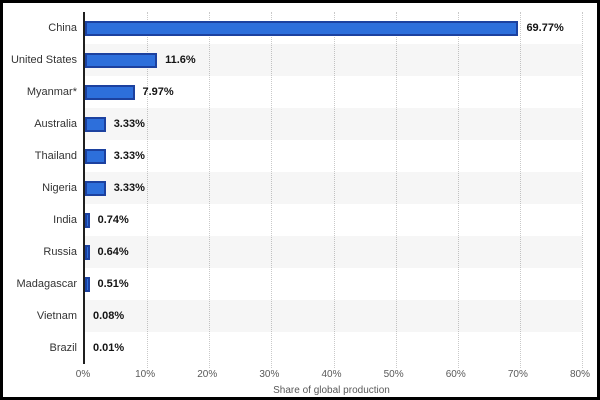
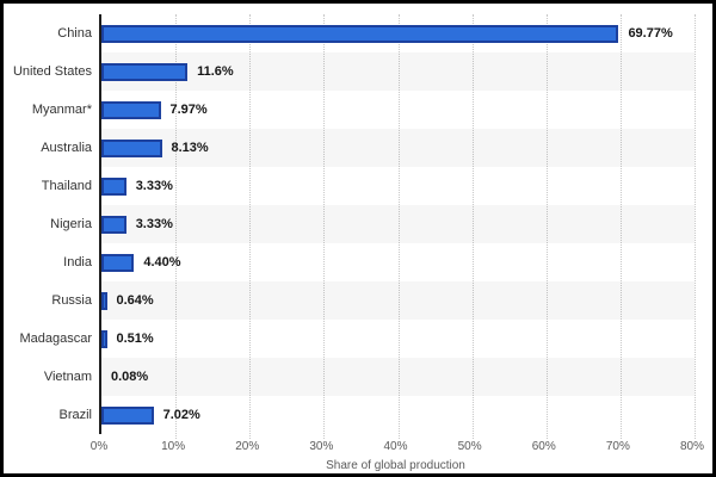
Australia: 3.33% -> 8.13%
India: 0.74% -> 4.40%
Brazil: 0.01% -> 7.02%
